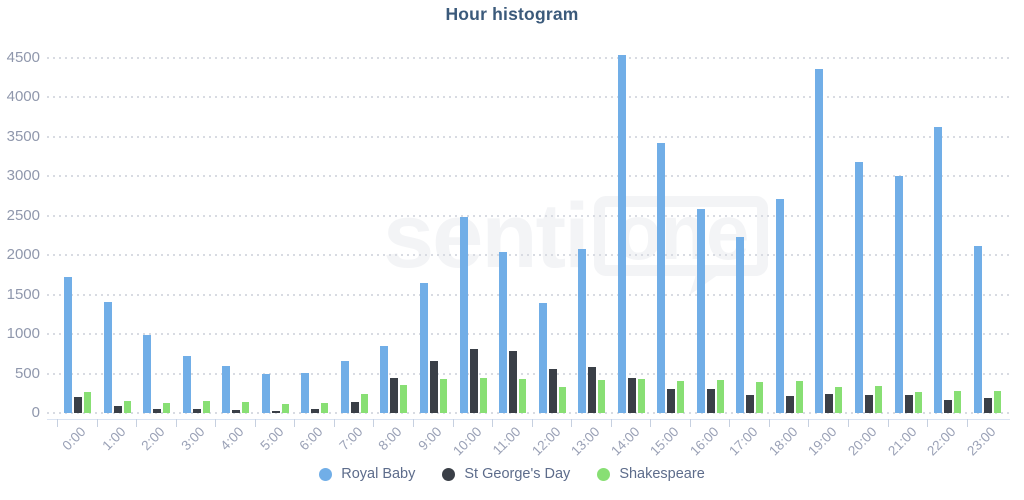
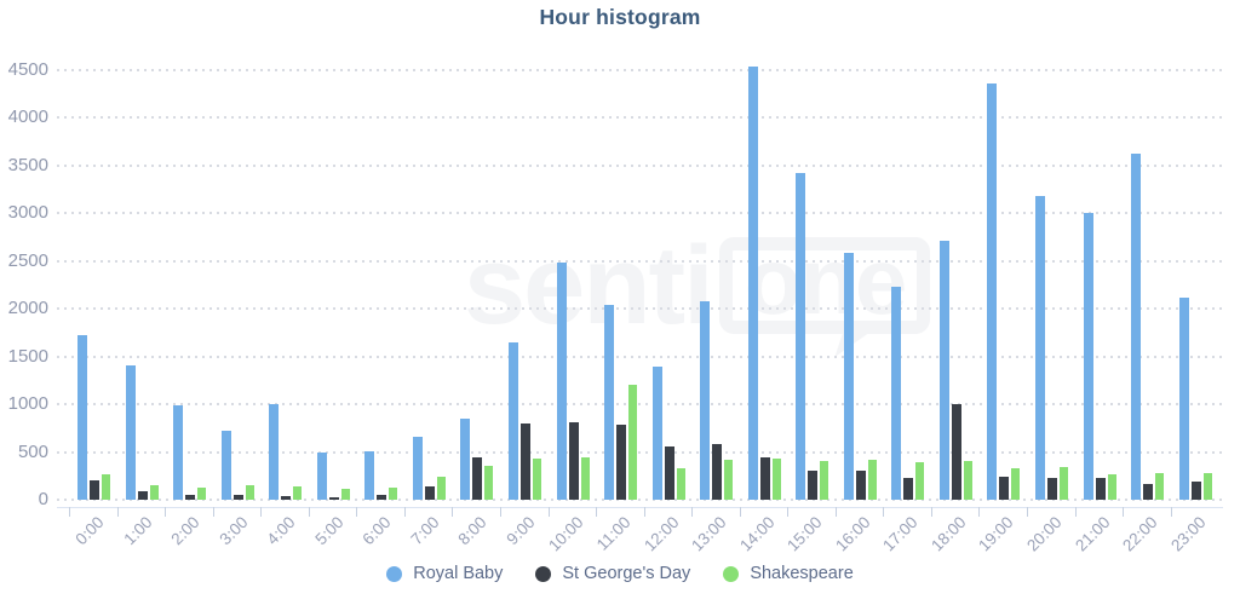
Royal Baby/4:00: 600 -> 1000
St George's Day/9:00: 700 -> 800
Shakespeare/11:00: 400 -> 1200
St George's Day/18:00: 200 -> 1000
